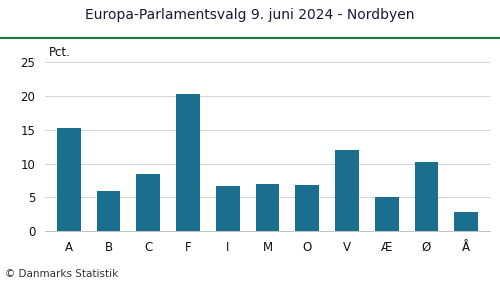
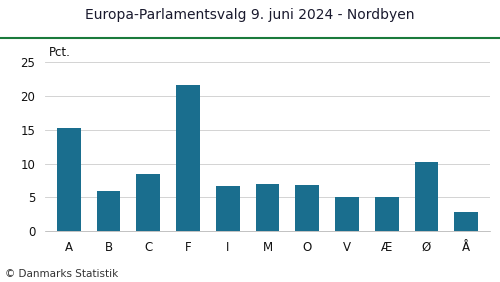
F: 20.3 -> 21.6
V: 12.0 -> 5.0
